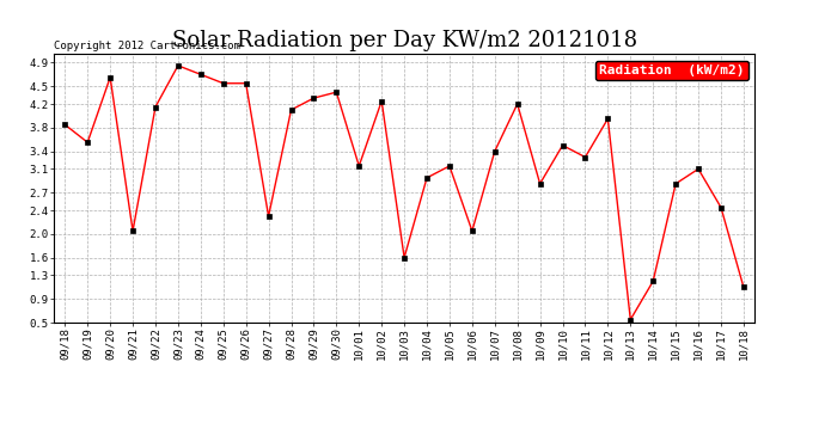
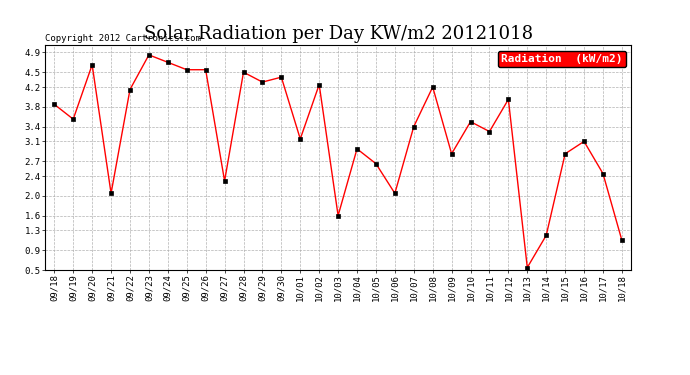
09/28: 4.10 -> 4.50
10/05: 3.15 -> 2.65
